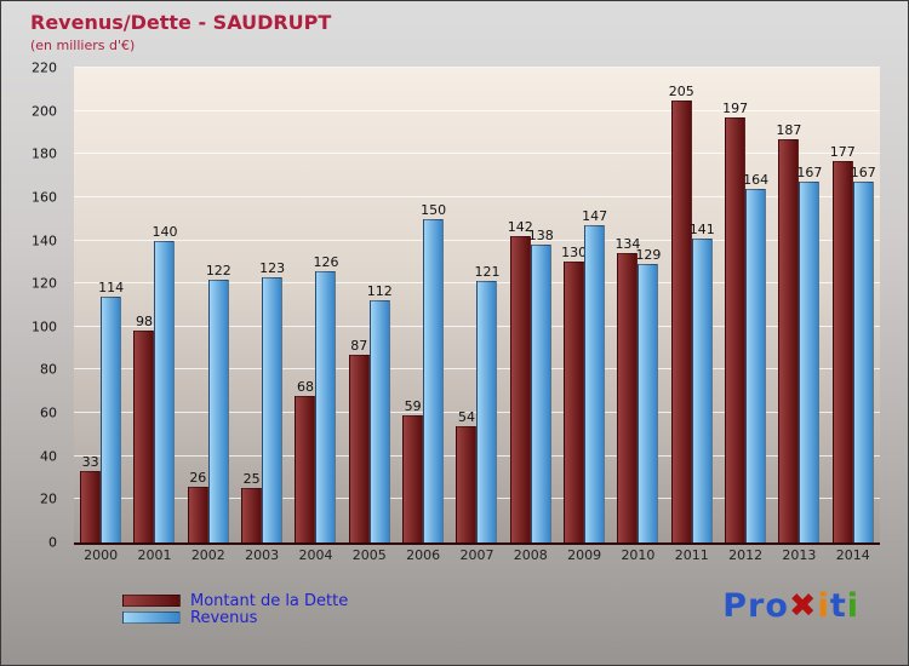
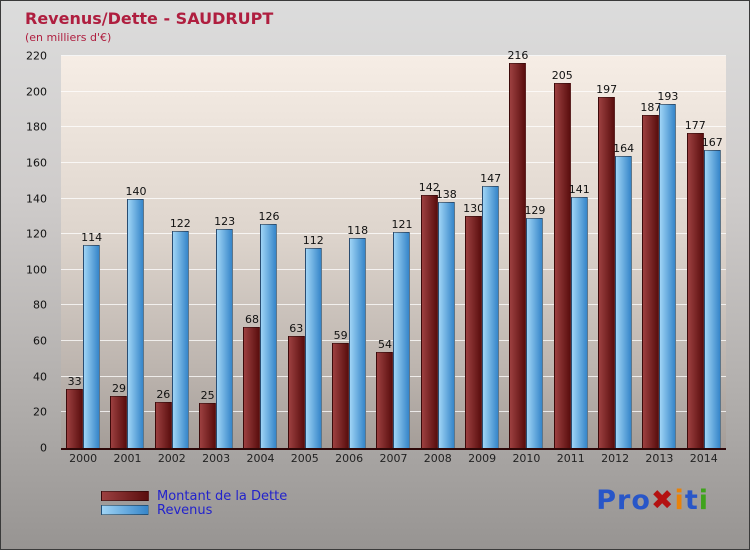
Montant de la Dette/2001: 98 -> 29
Montant de la Dette/2005: 87 -> 63
Revenus/2006: 150 -> 118
Montant de la Dette/2010: 134 -> 216
Revenus/2013: 167 -> 193
